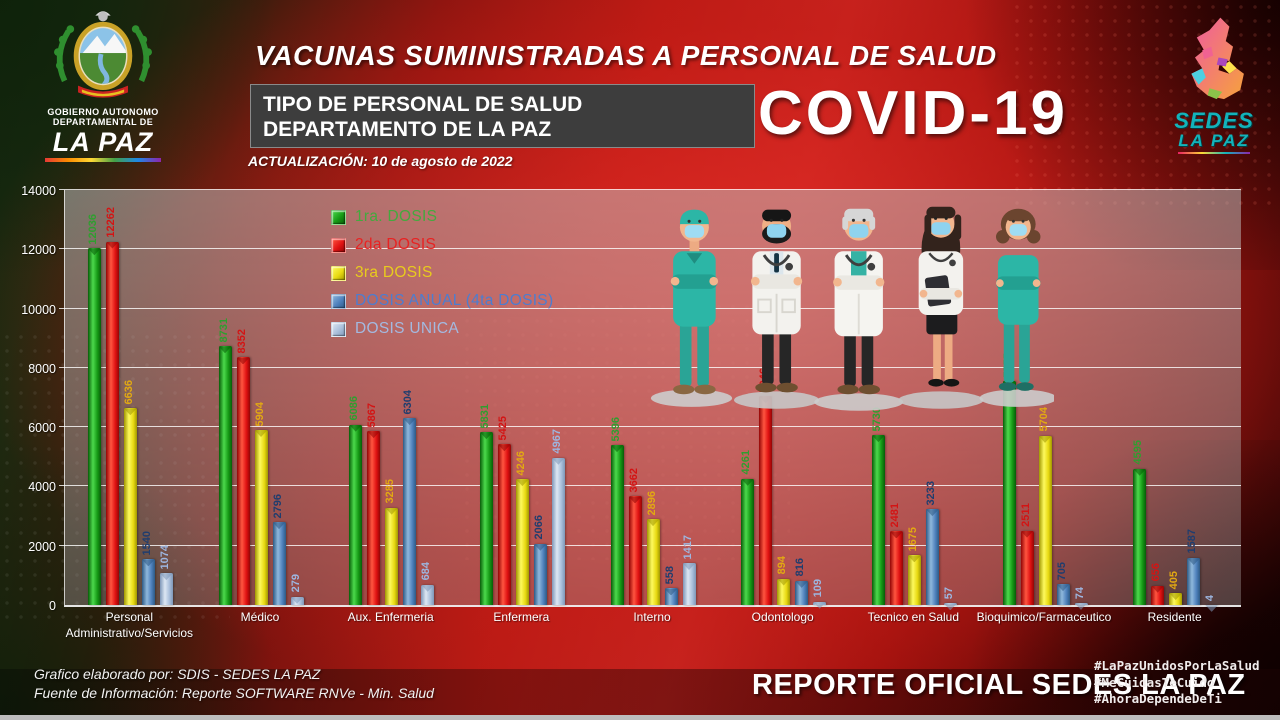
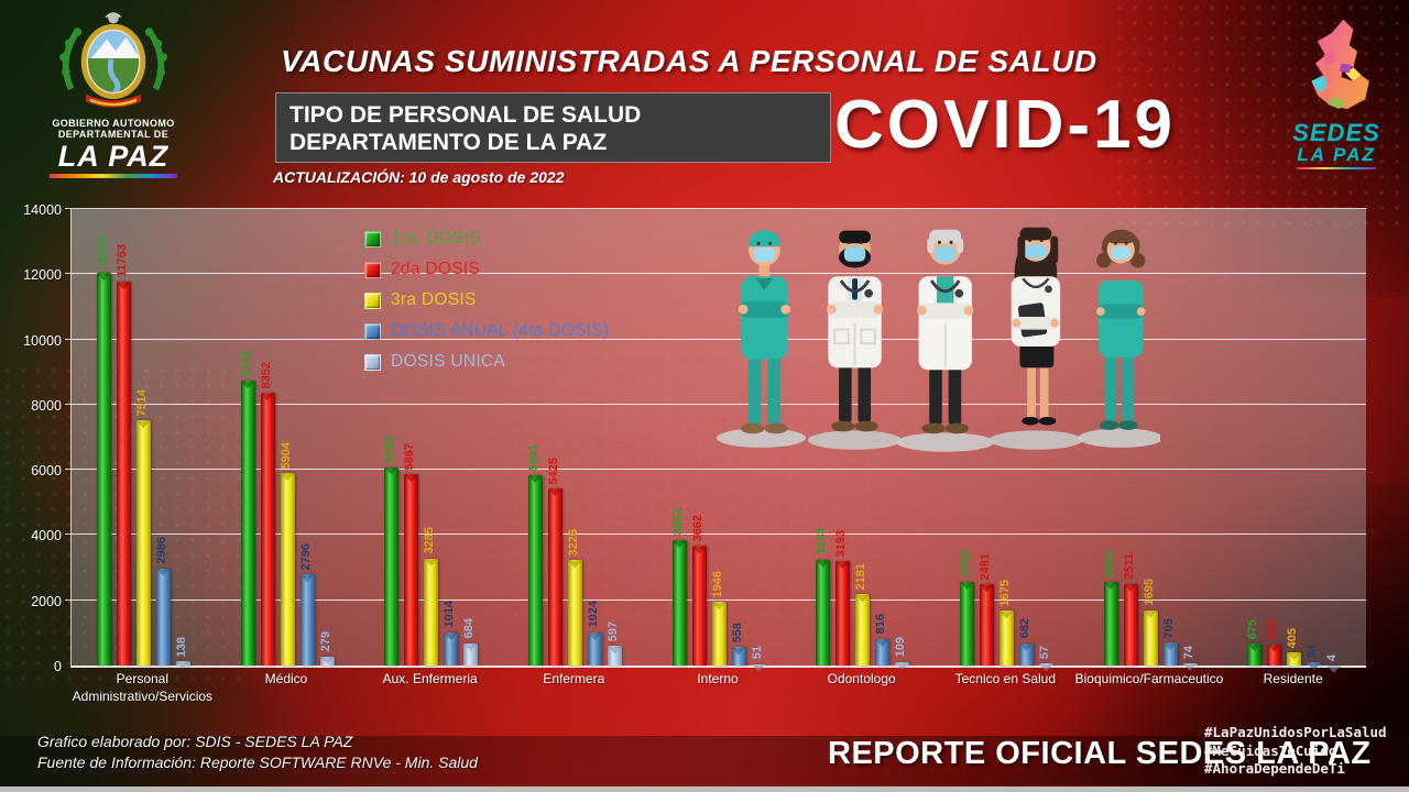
2da DOSIS/Personal Administrativo/Servicios: 12262 -> 11763
3ra DOSIS/Personal Administrativo/Servicios: 6636 -> 7514
DOSIS ANUAL (4ta DOSIS)/Personal Administrativo/Servicios: 1540 -> 2986
DOSIS UNICA/Personal Administrativo/Servicios: 1074 -> 138
DOSIS ANUAL (4ta DOSIS)/Aux. Enfermeria: 6304 -> 1014
3ra DOSIS/Enfermera: 4246 -> 3226
DOSIS ANUAL (4ta DOSIS)/Enfermera: 2066 -> 1024
DOSIS UNICA/Enfermera: 4967 -> 597
1ra. DOSIS/Interno: 5396 -> 3852
3ra DOSIS/Interno: 2896 -> 1946
DOSIS UNICA/Interno: 1417 -> 51
1ra. DOSIS/Odontologo: 4261 -> 3243
2da DOSIS/Odontologo: 7046 -> 3193
3ra DOSIS/Odontologo: 894 -> 2181
1ra. DOSIS/Tecnico en Salud: 5730 -> 2568
DOSIS ANUAL (4ta DOSIS)/Tecnico en Salud: 3233 -> 682
1ra. DOSIS/Bioquimico/Farmaceutico: 7555 -> 2564
3ra DOSIS/Bioquimico/Farmaceutico: 5704 -> 1695
1ra. DOSIS/Residente: 4595 -> 675
DOSIS ANUAL (4ta DOSIS)/Residente: 1587 -> 94
